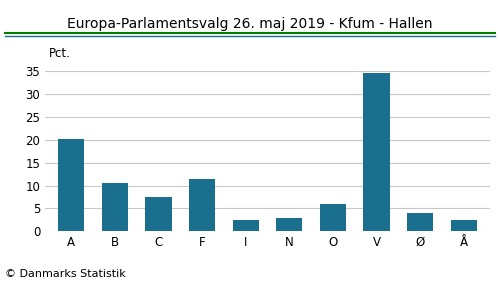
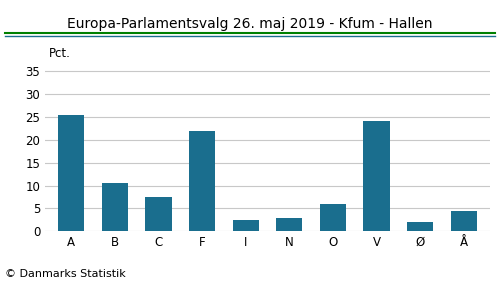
A: 20.1 -> 25.5
F: 11.5 -> 22.0
V: 34.5 -> 24.0
Ø: 4.0 -> 2.0
Å: 2.5 -> 4.5
